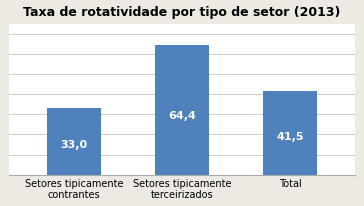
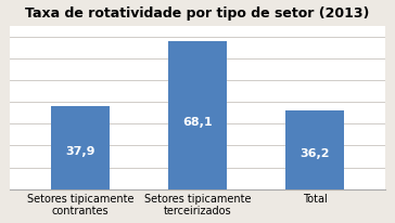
Setores tipicamente contrantes: 33,0 -> 37,9
Setores tipicamente terceirizados: 64,4 -> 68,1
Total: 41,5 -> 36,2
